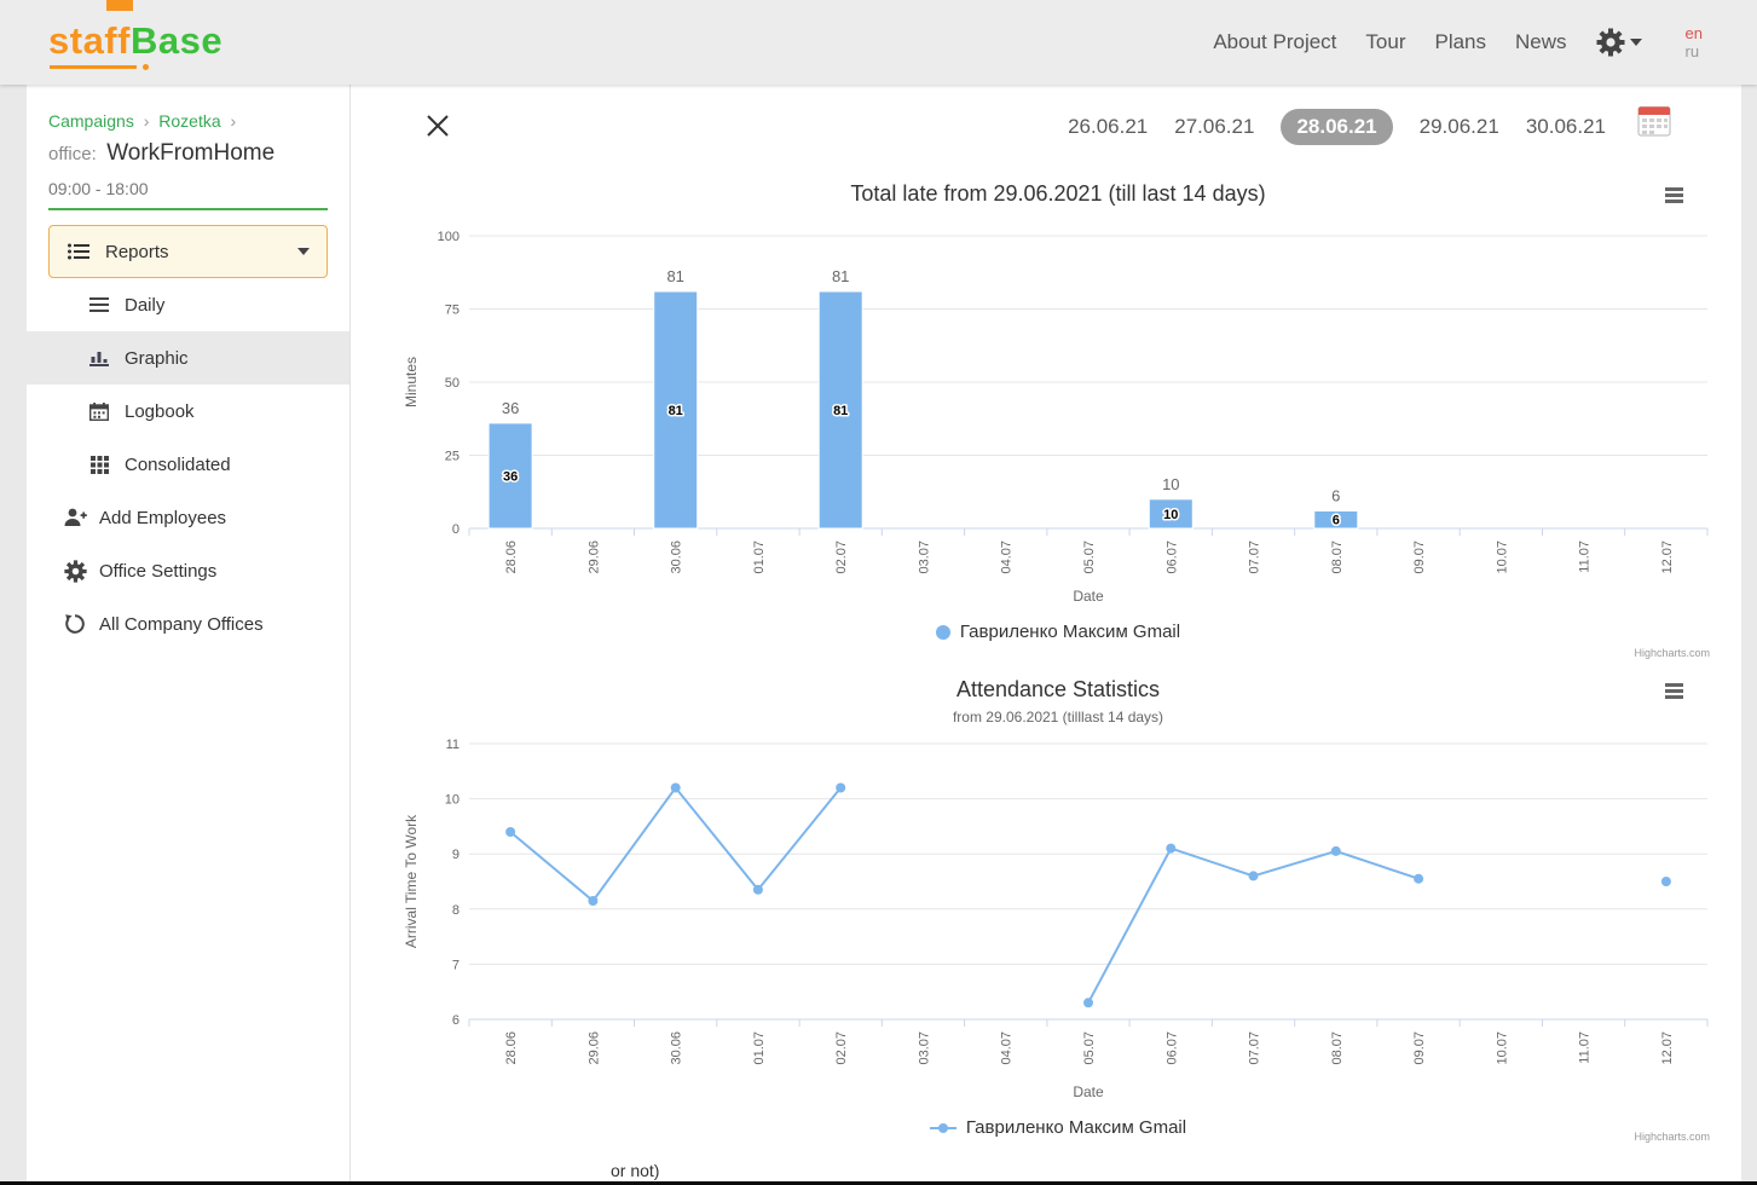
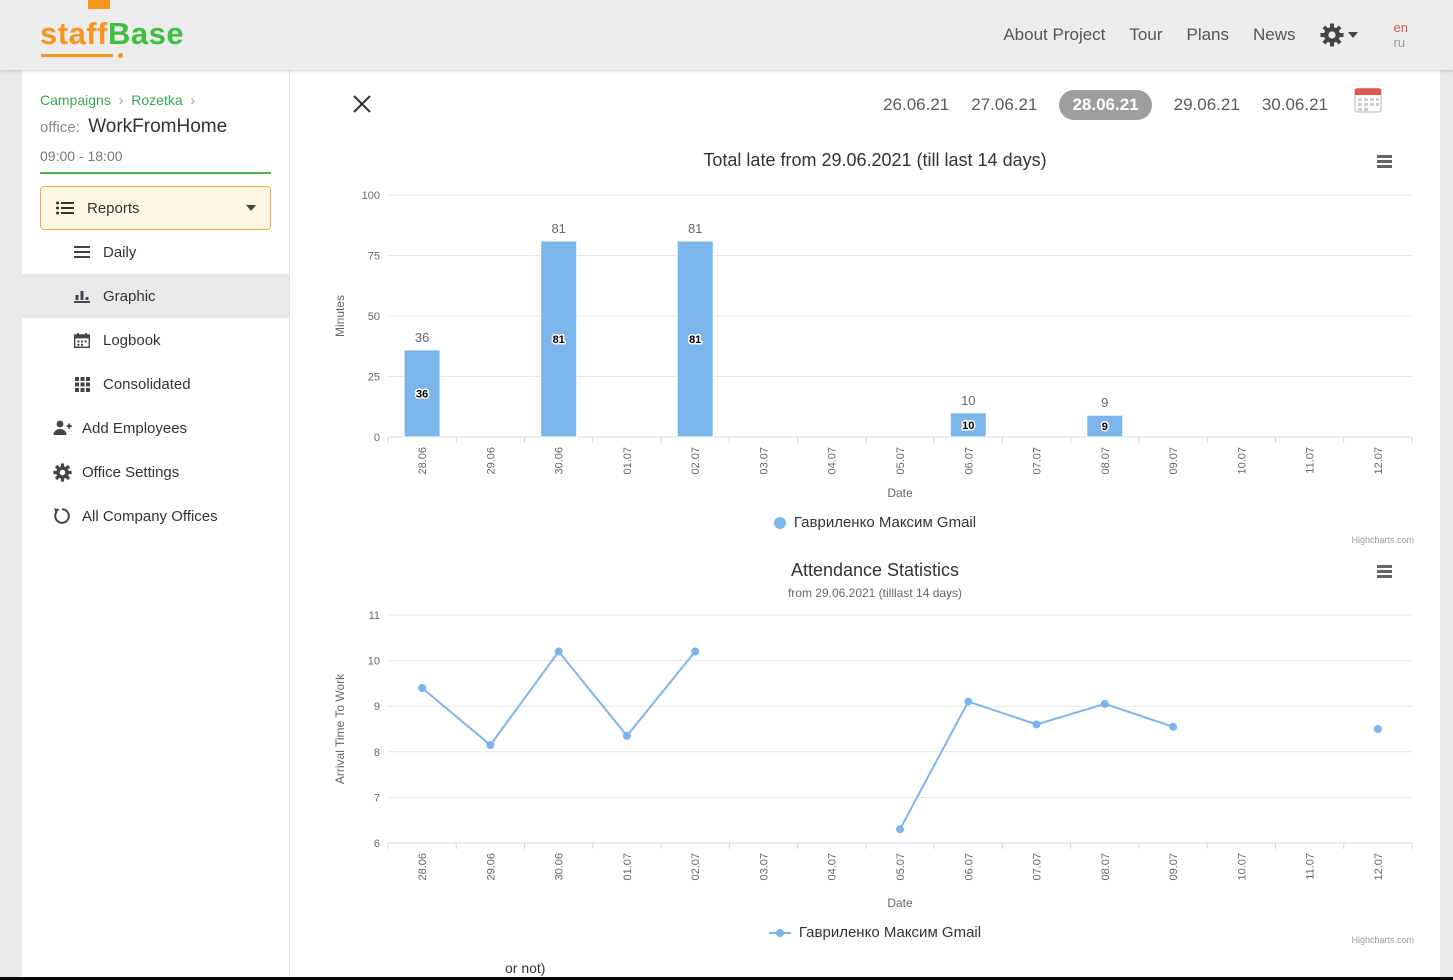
Total late from 29.06.2021 (till last 14 days)/08.07: 6 -> 9
